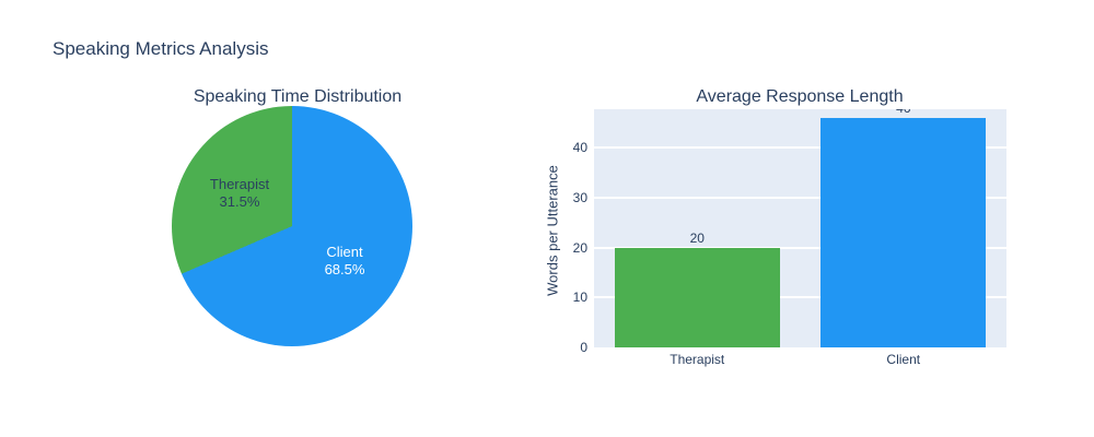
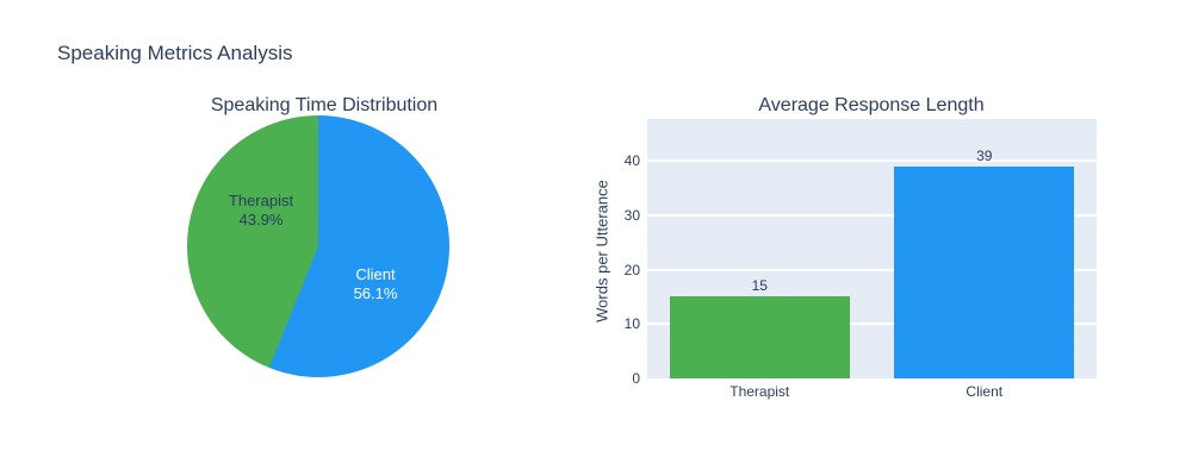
Speaking Time Distribution/Therapist: 31.5% -> 43.9%
Speaking Time Distribution/Client: 68.5% -> 56.1%
Average Response Length/Therapist: 20 -> 15
Average Response Length/Client: 46 -> 39
